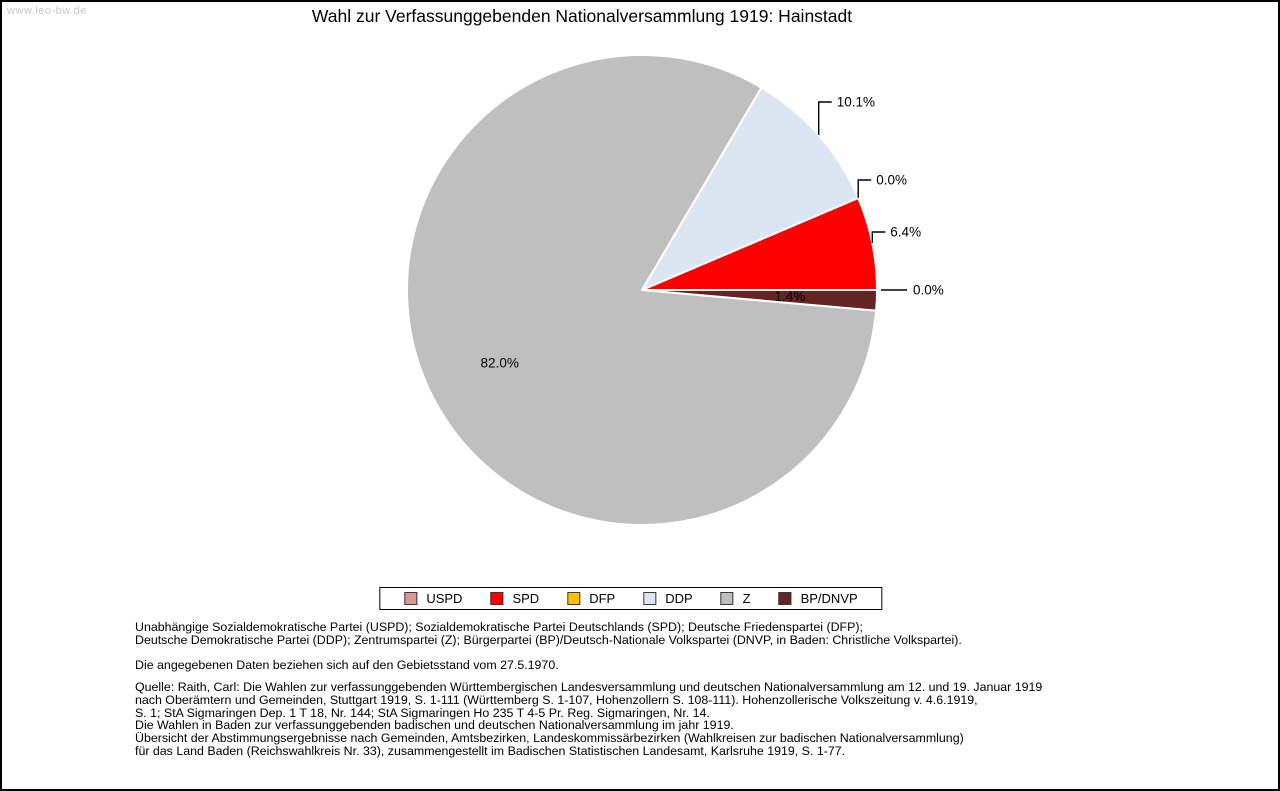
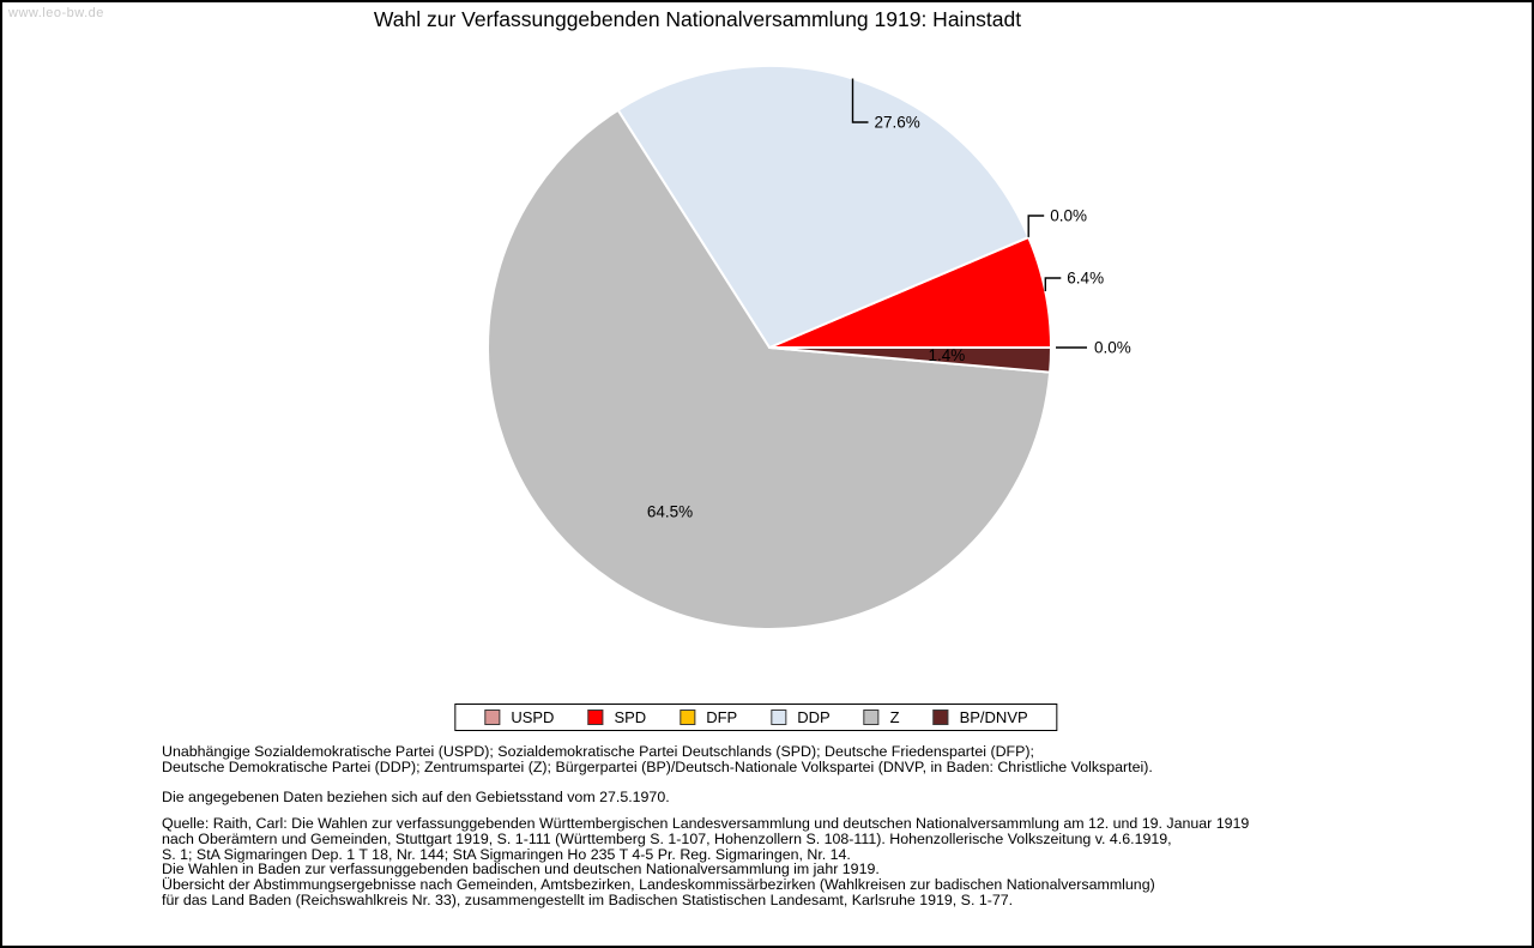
DDP: 10.1% -> 27.6%
Z: 82.0% -> 64.5%
